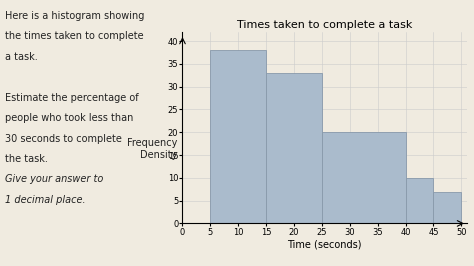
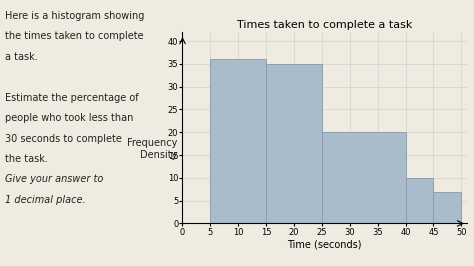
10: 38 -> 36
20: 33 -> 35
